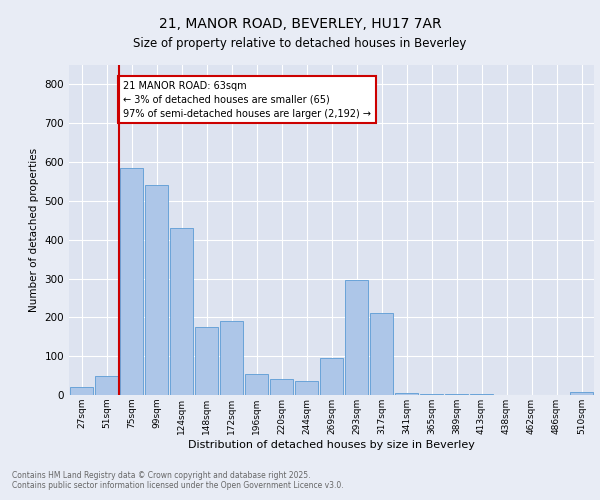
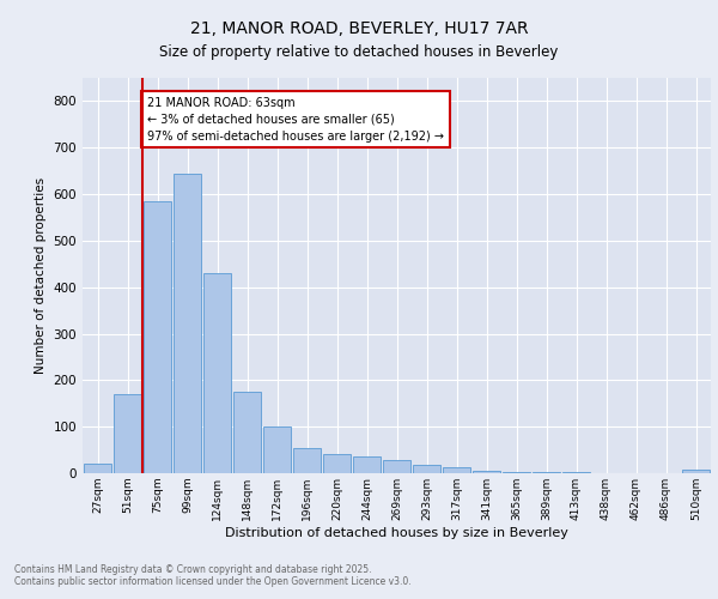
51sqm: 50 -> 170
99sqm: 540 -> 645
172sqm: 190 -> 100
269sqm: 95 -> 28
293sqm: 295 -> 17
317sqm: 210 -> 12
